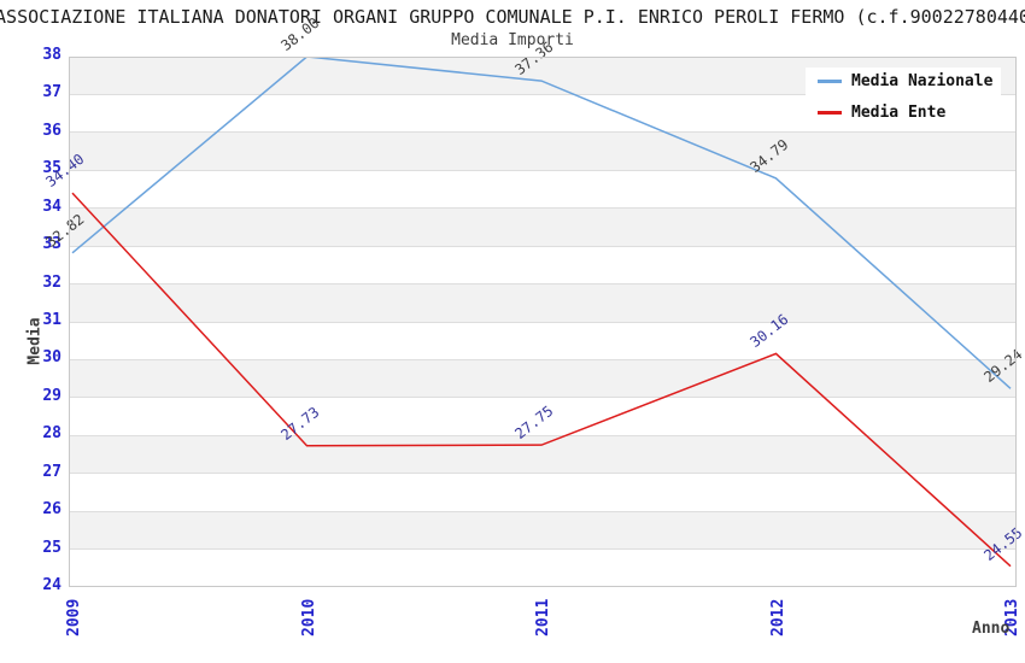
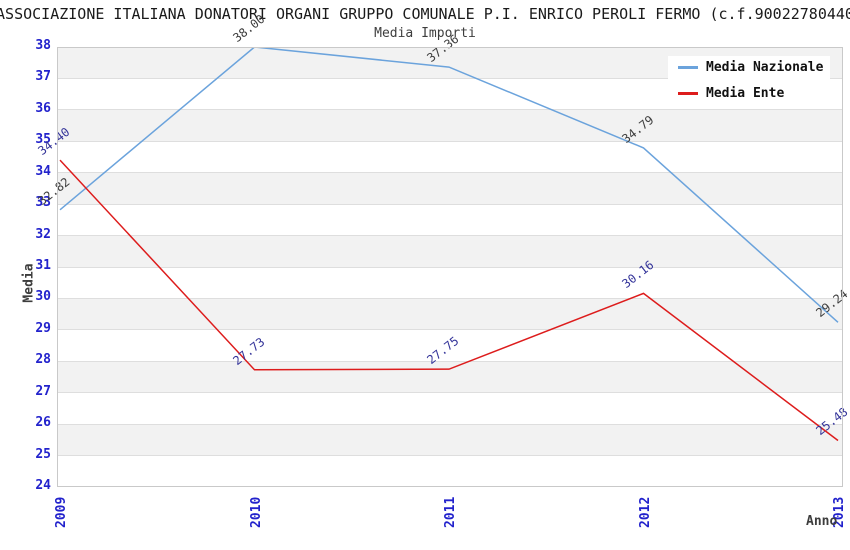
Media Ente/2013: 24.55 -> 25.48
